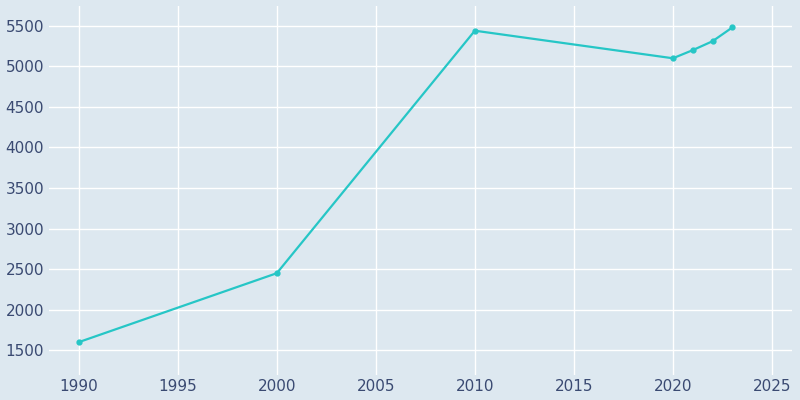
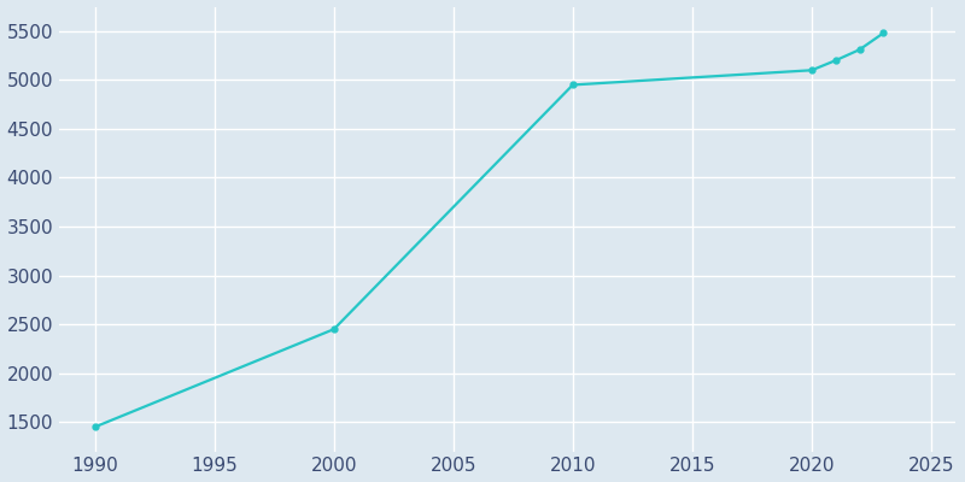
1990: 1600 -> 1450
2010: 5440 -> 4950
